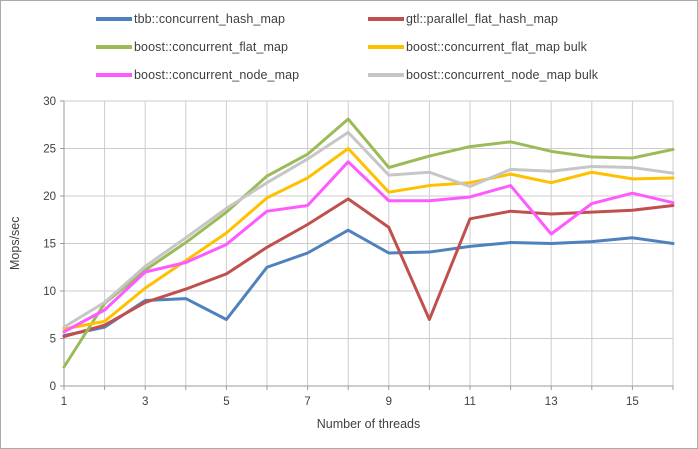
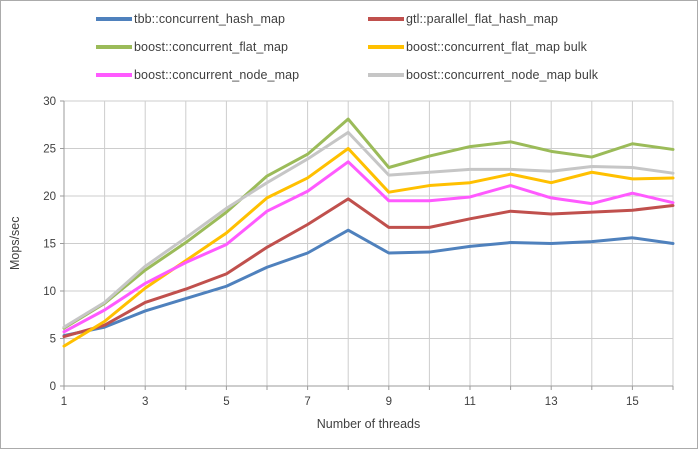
boost::concurrent_flat_map/1: 2 -> 6
boost::concurrent_flat_map bulk/1: 6 -> 4
tbb::concurrent_hash_map/3: 9 -> 8
boost::concurrent_node_map/3: 12 -> 11
tbb::concurrent_hash_map/5: 7 -> 10
boost::concurrent_node_map/7: 19 -> 20
gtl::parallel_flat_hash_map/10: 7 -> 17
boost::concurrent_node_map bulk/11: 21 -> 23
boost::concurrent_node_map/13: 16 -> 20
boost::concurrent_flat_map/15: 24 -> 26
